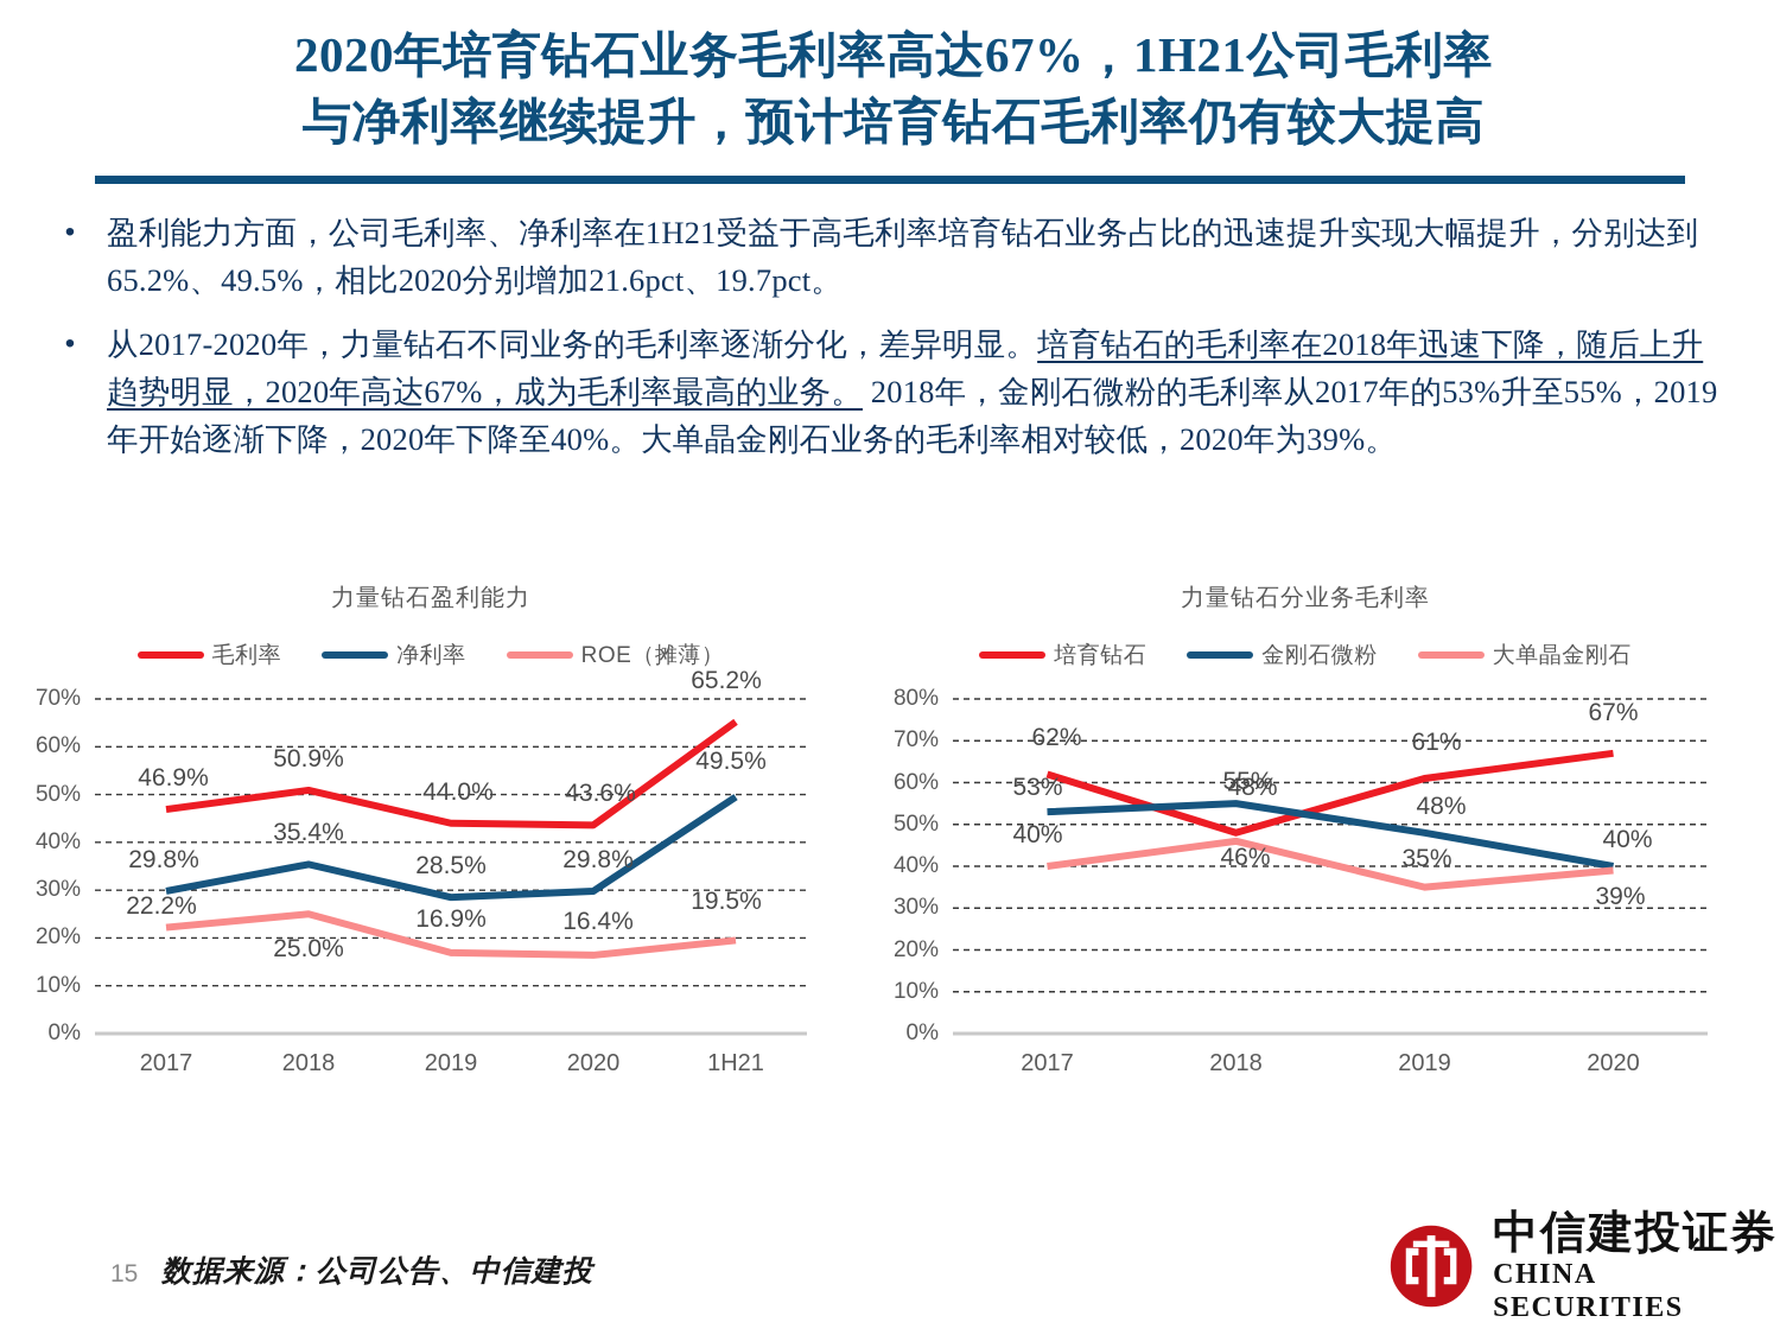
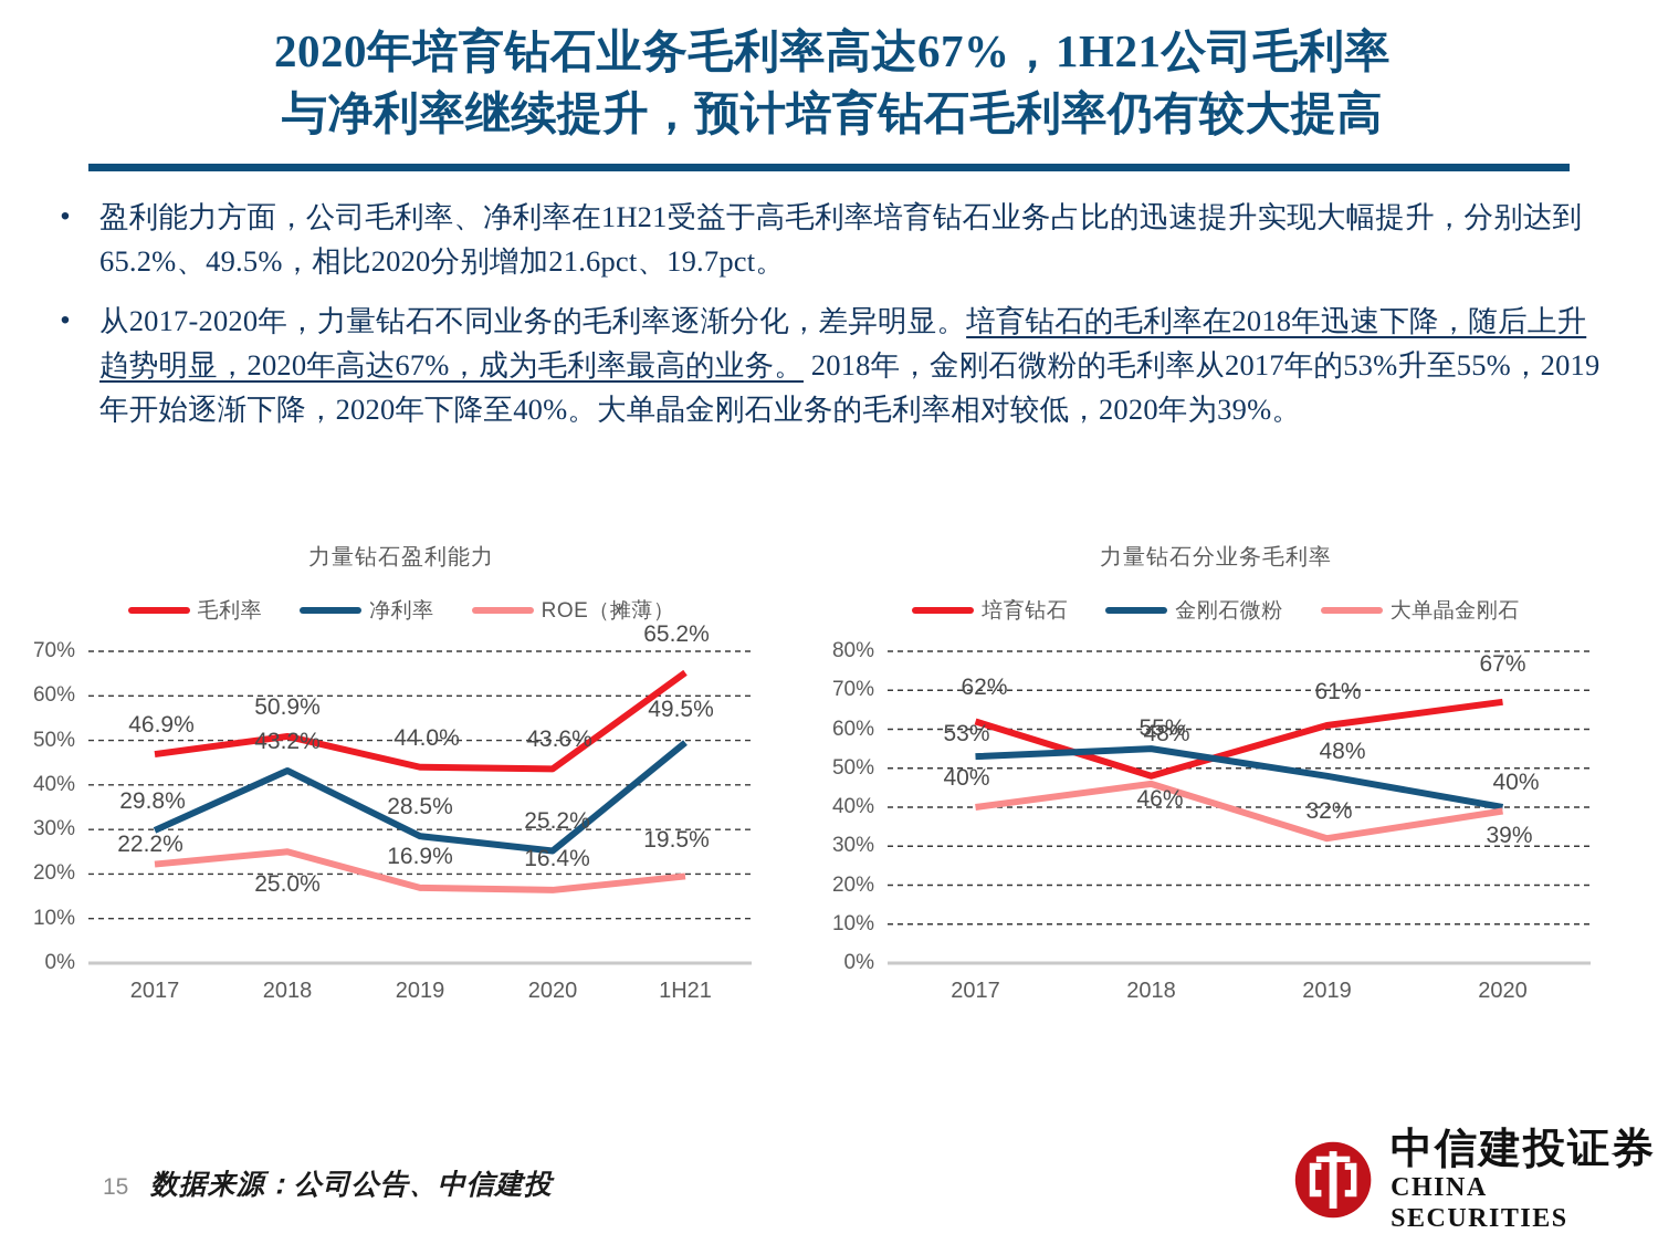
力量钻石盈利能力/净利率/2018: 35.4% -> 43.2%
力量钻石盈利能力/净利率/2020: 29.8% -> 25.2%
力量钻石分业务毛利率/大单晶金刚石/2019: 35% -> 32%
